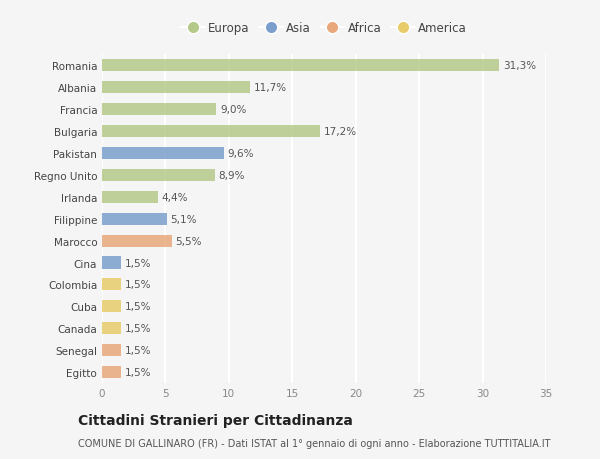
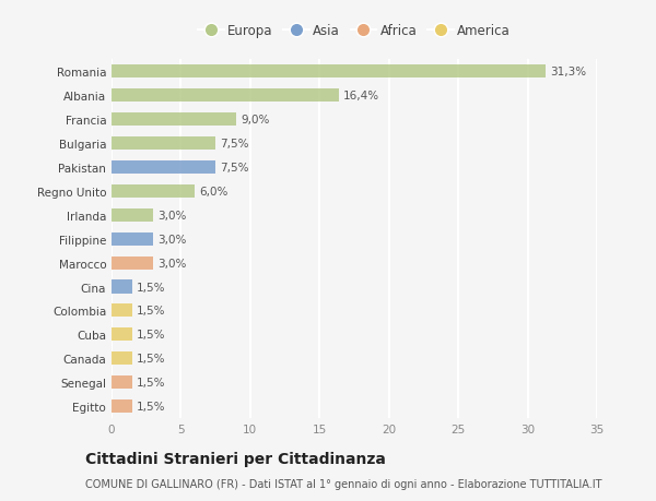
Albania: 11,7% -> 16,4%
Bulgaria: 17,2% -> 7,5%
Pakistan: 9,6% -> 7,5%
Regno Unito: 8,9% -> 6,0%
Irlanda: 4,4% -> 3,0%
Filippine: 5,1% -> 3,0%
Marocco: 5,5% -> 3,0%
